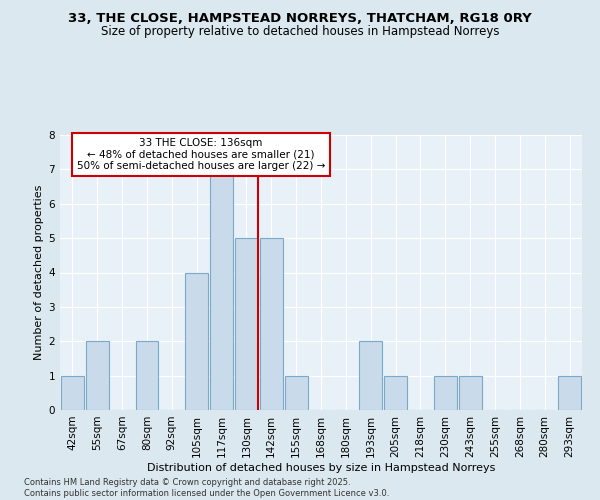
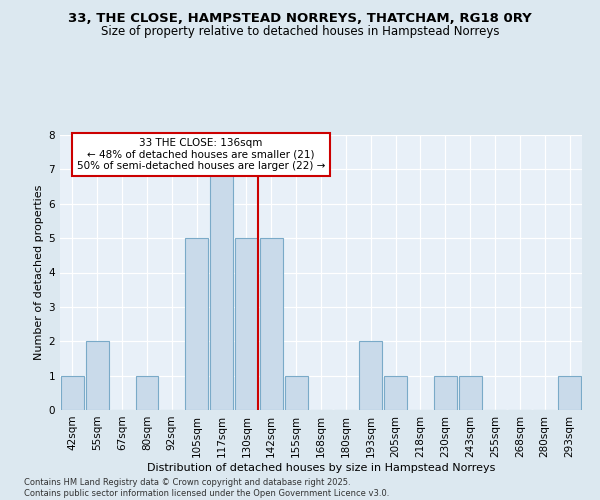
80sqm: 2 -> 1
105sqm: 4 -> 5
